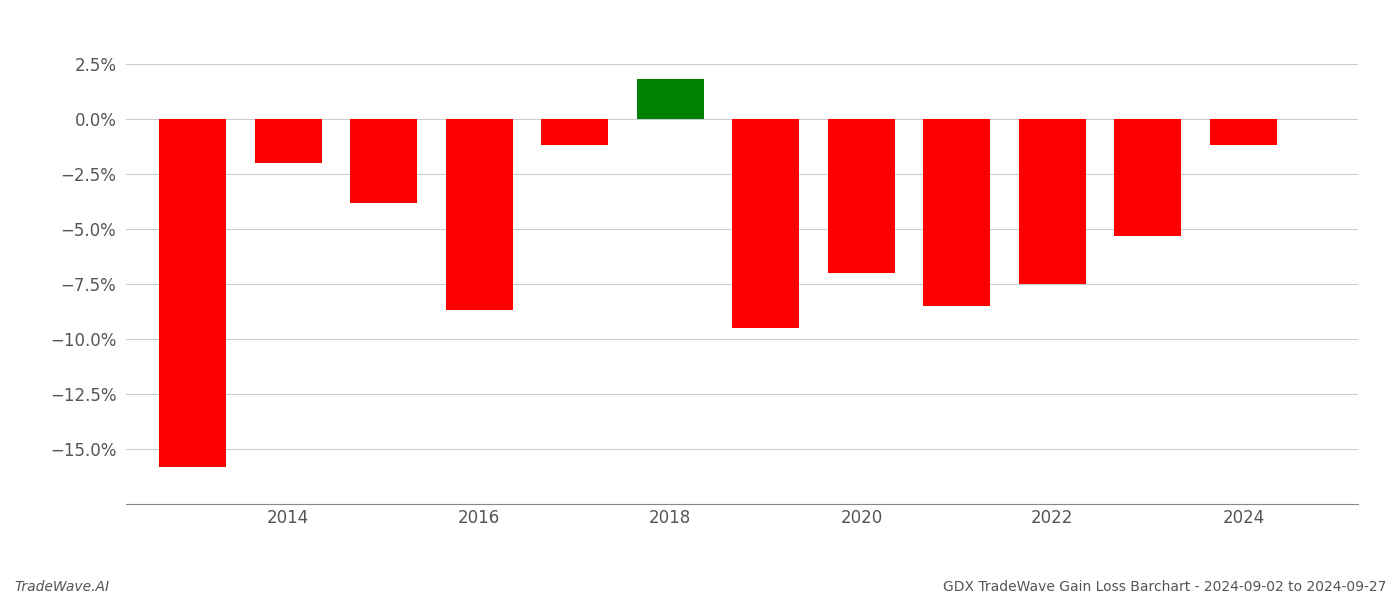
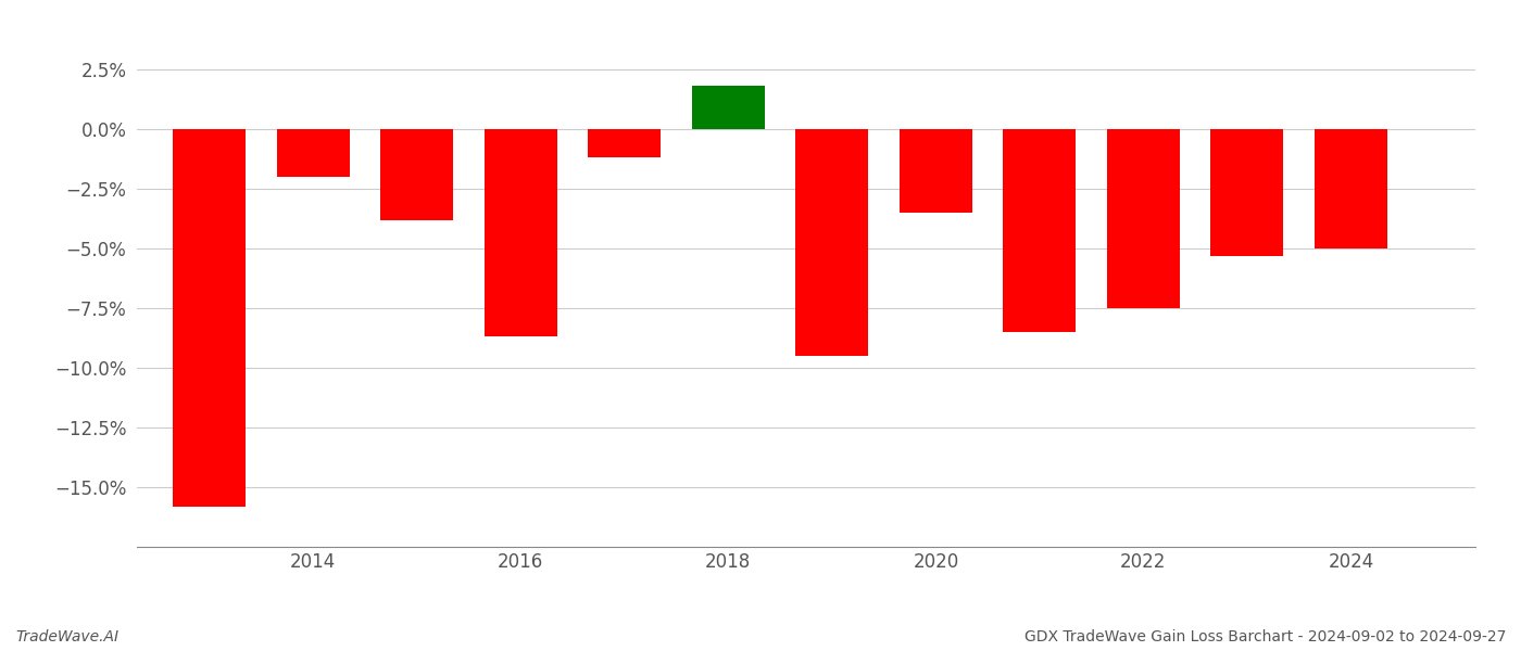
2020: -7.0% -> -3.5%
2024: -1.2% -> -5.0%
